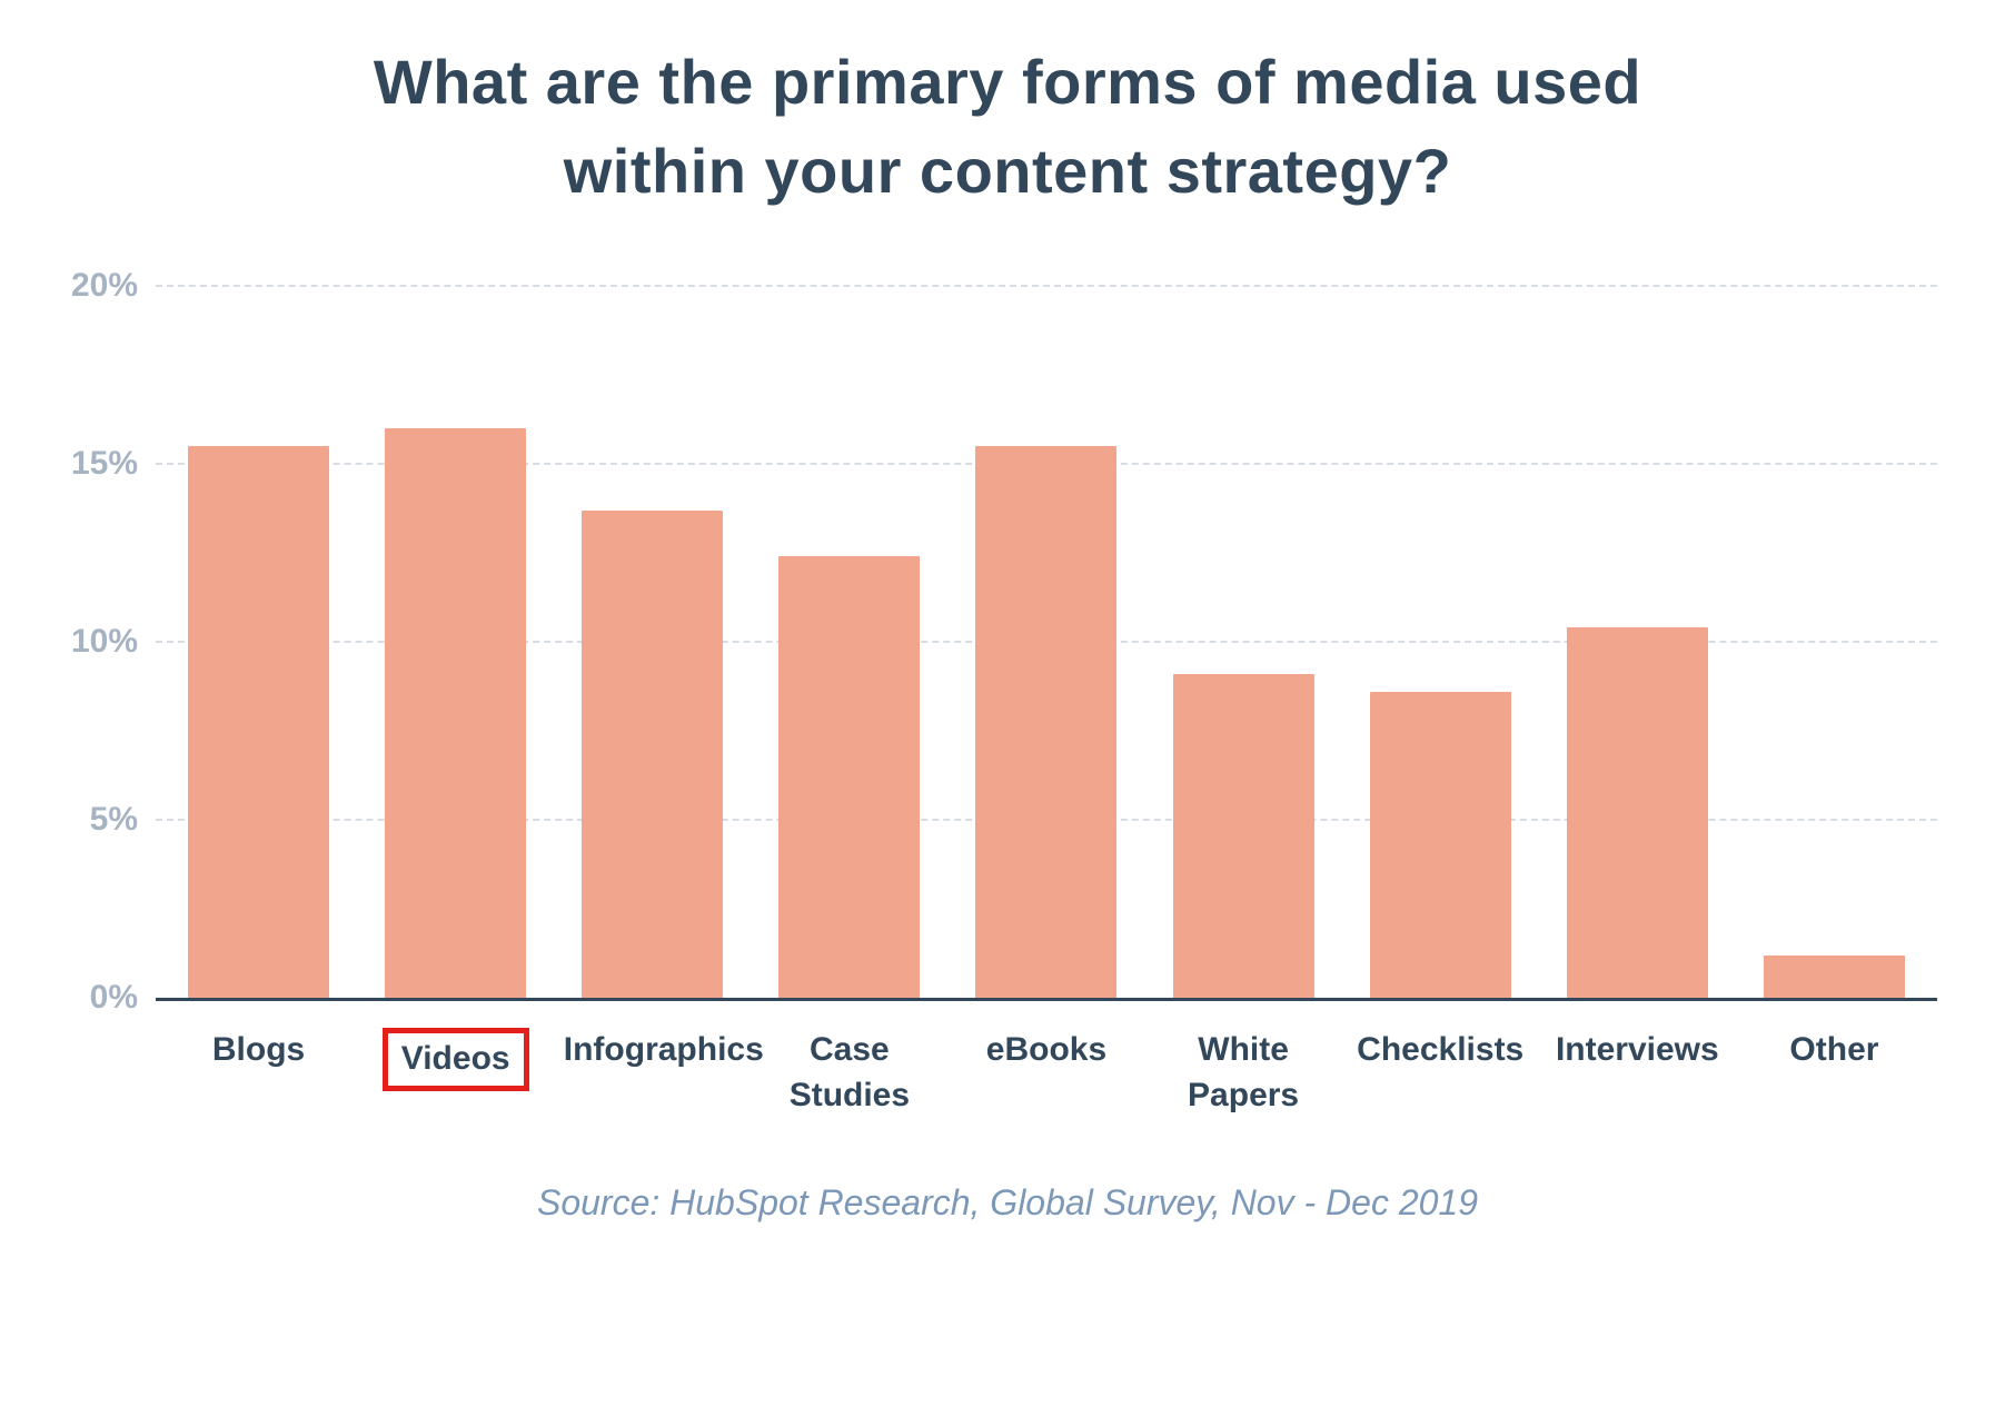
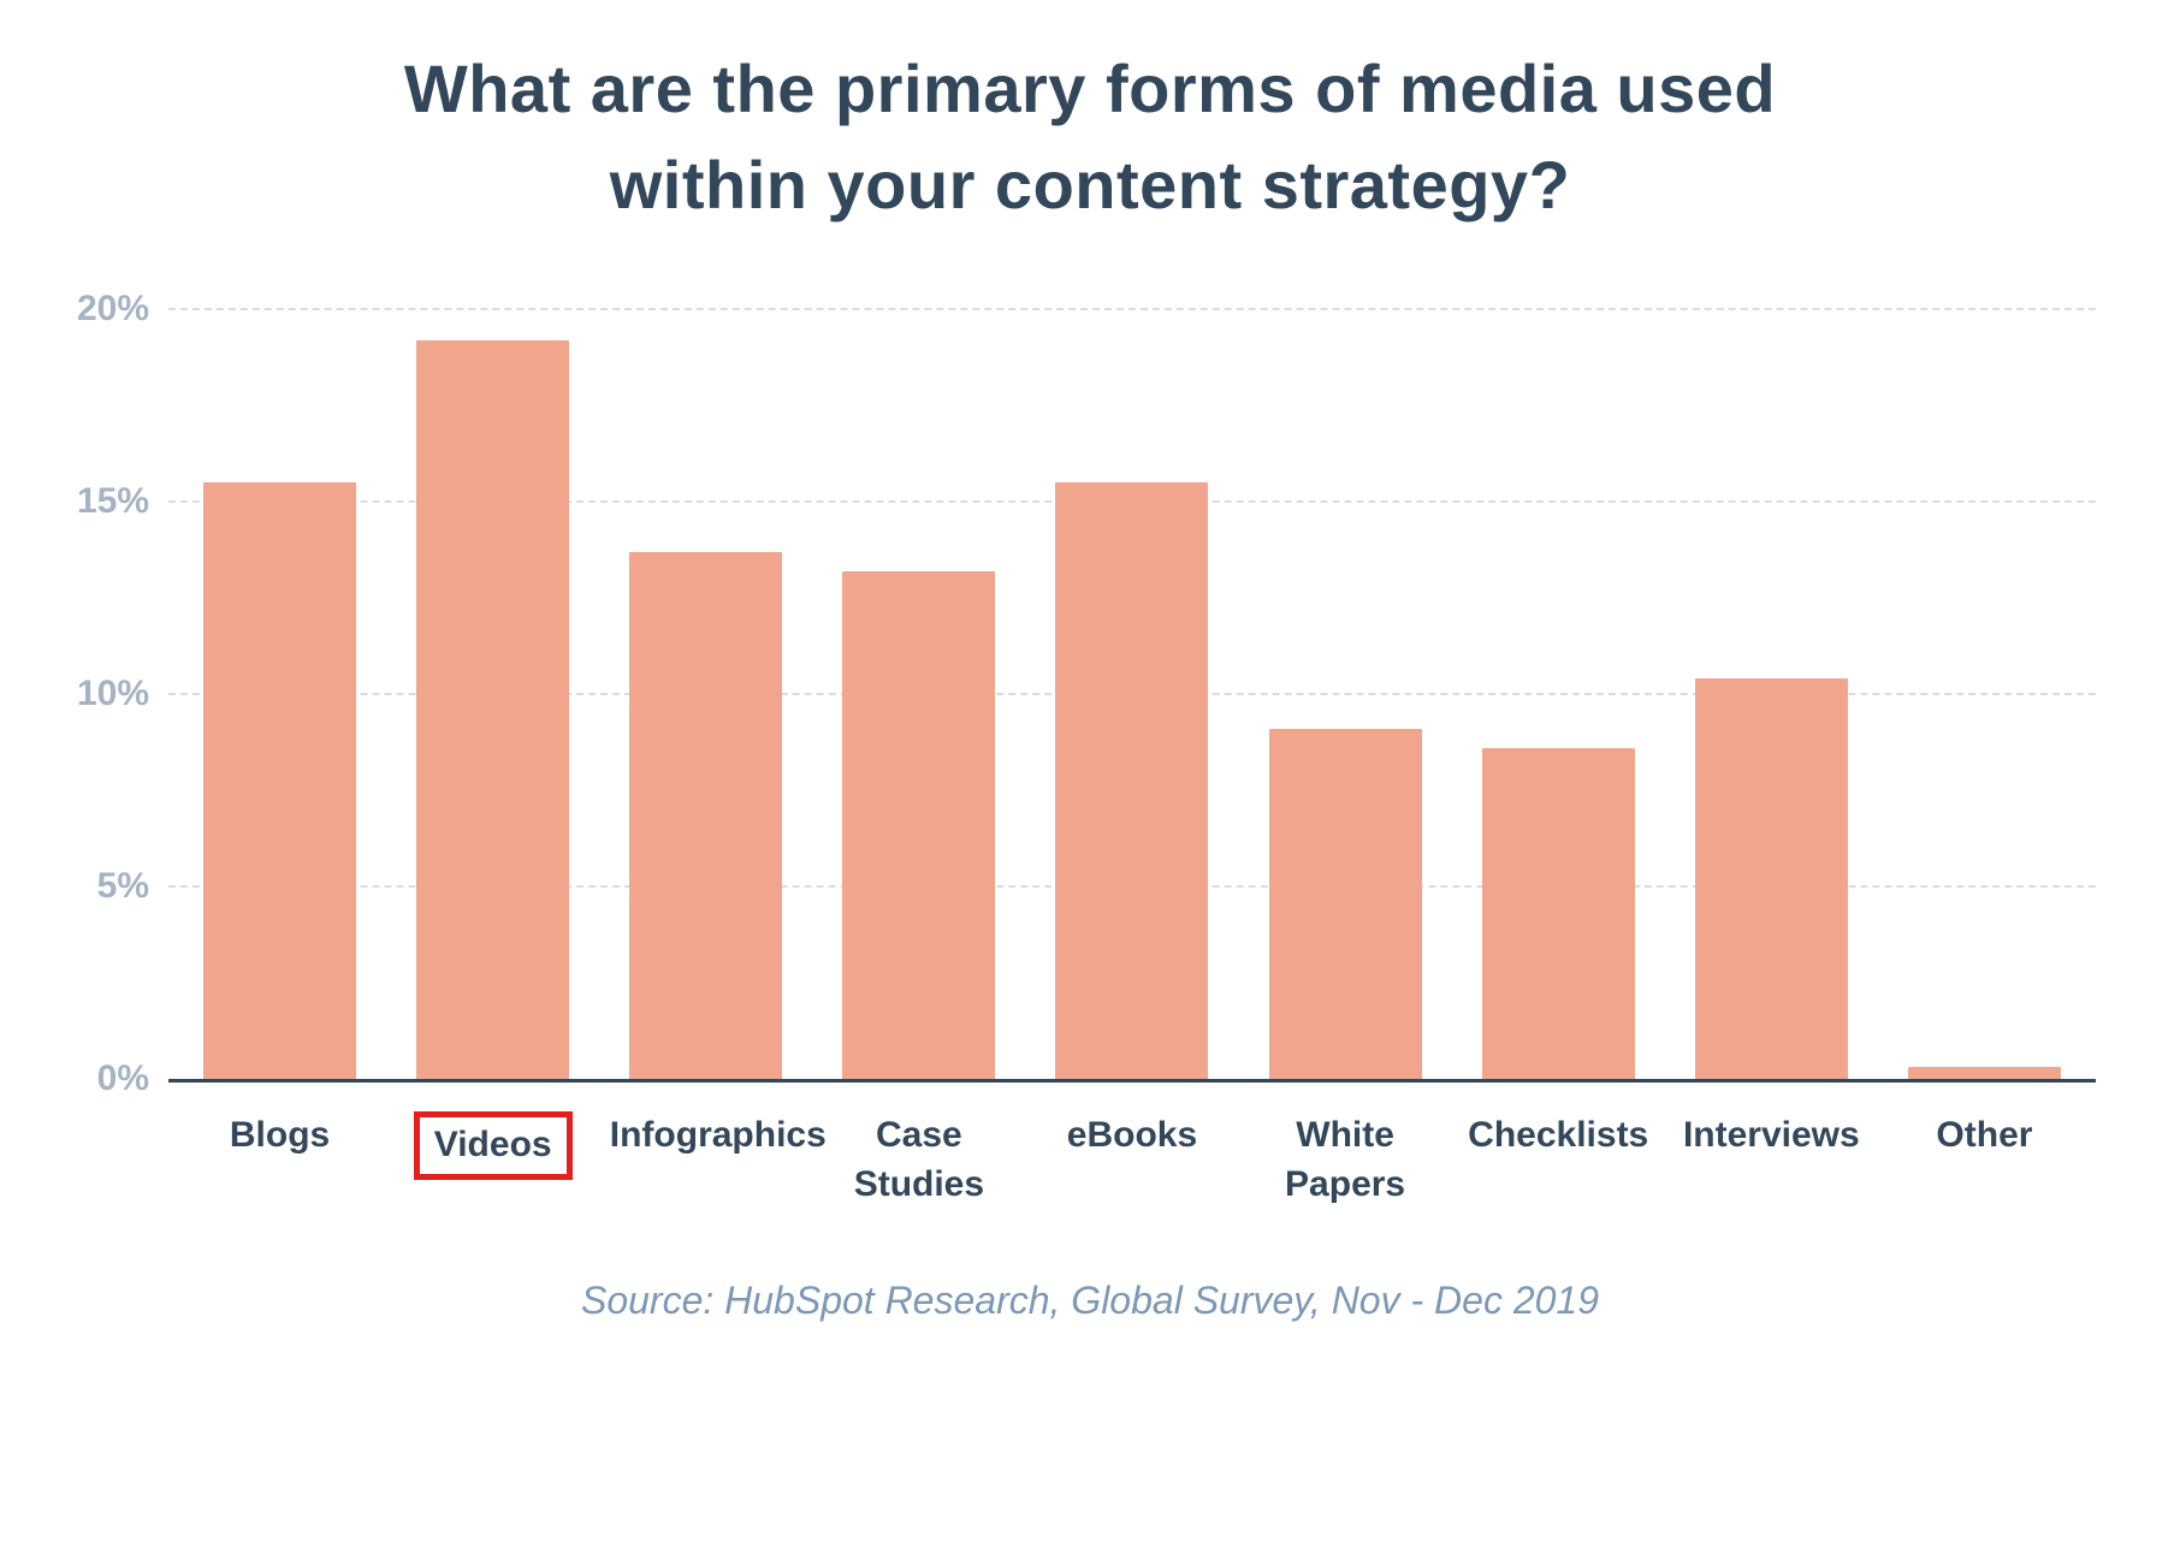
Videos: 16.0% -> 19.2%
Case Studies: 12.4% -> 13.2%
Other: 1.2% -> 0.3%
